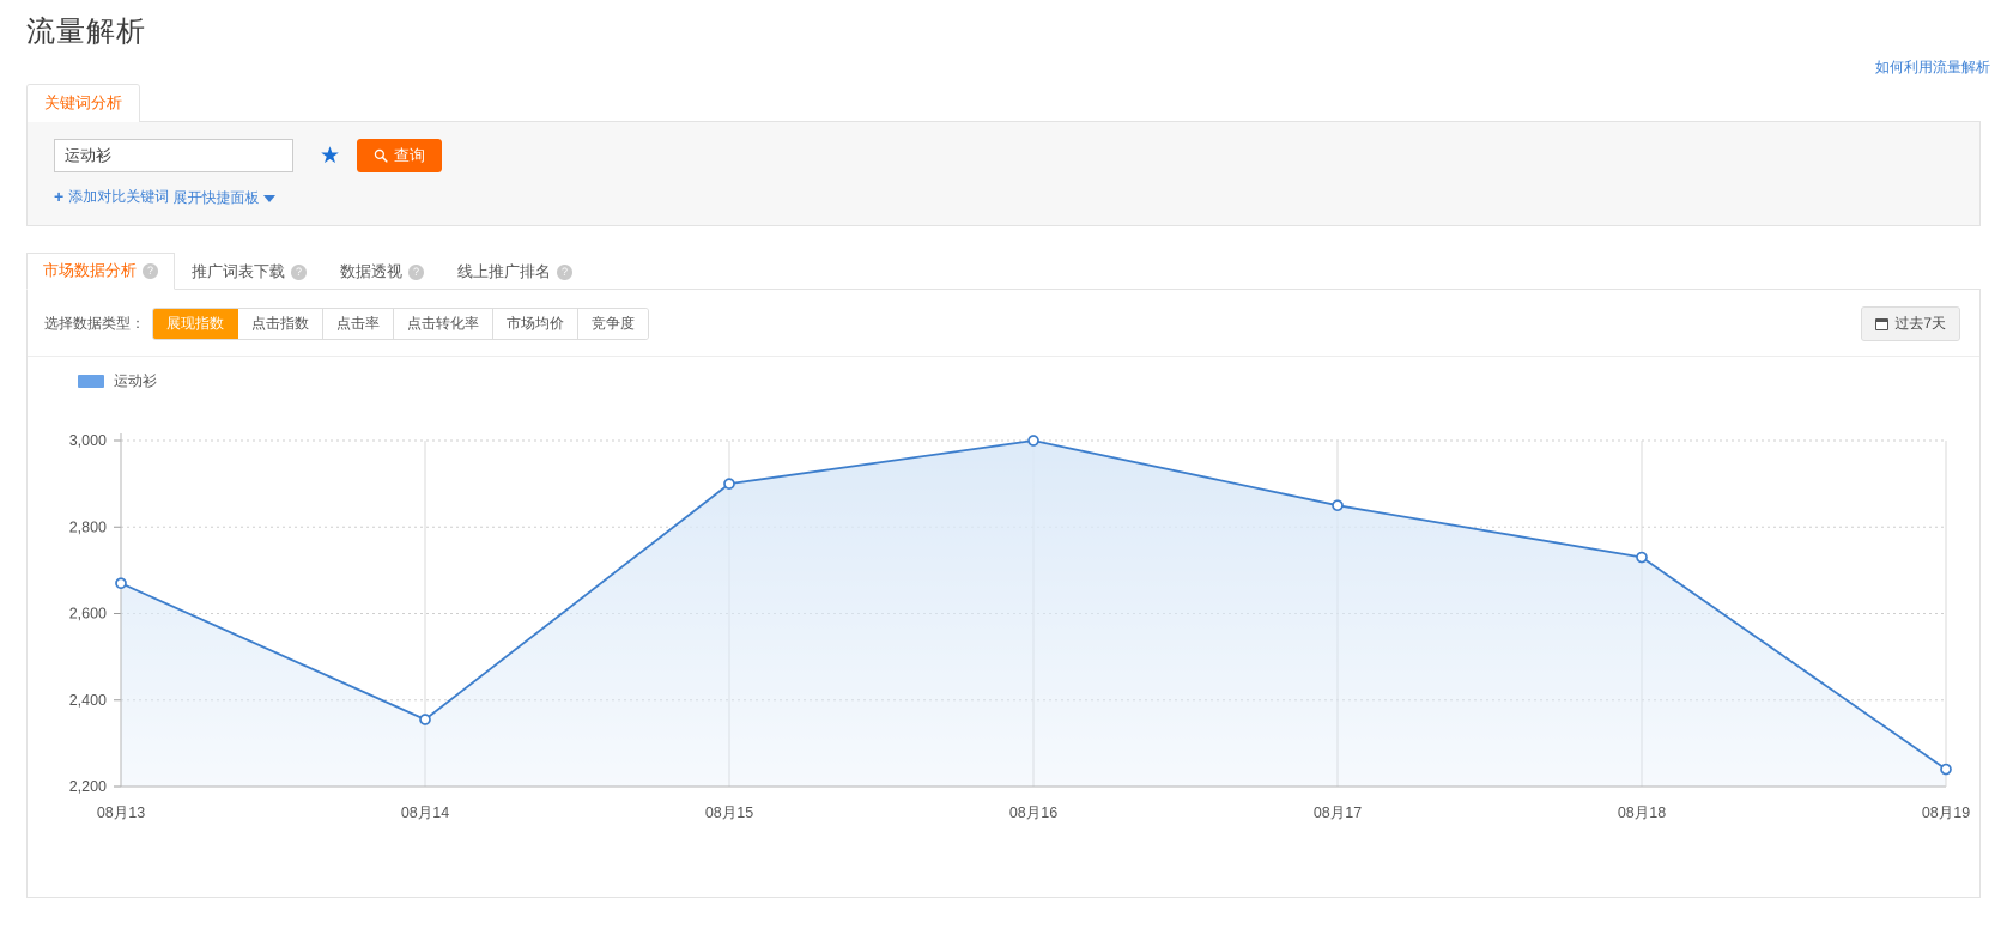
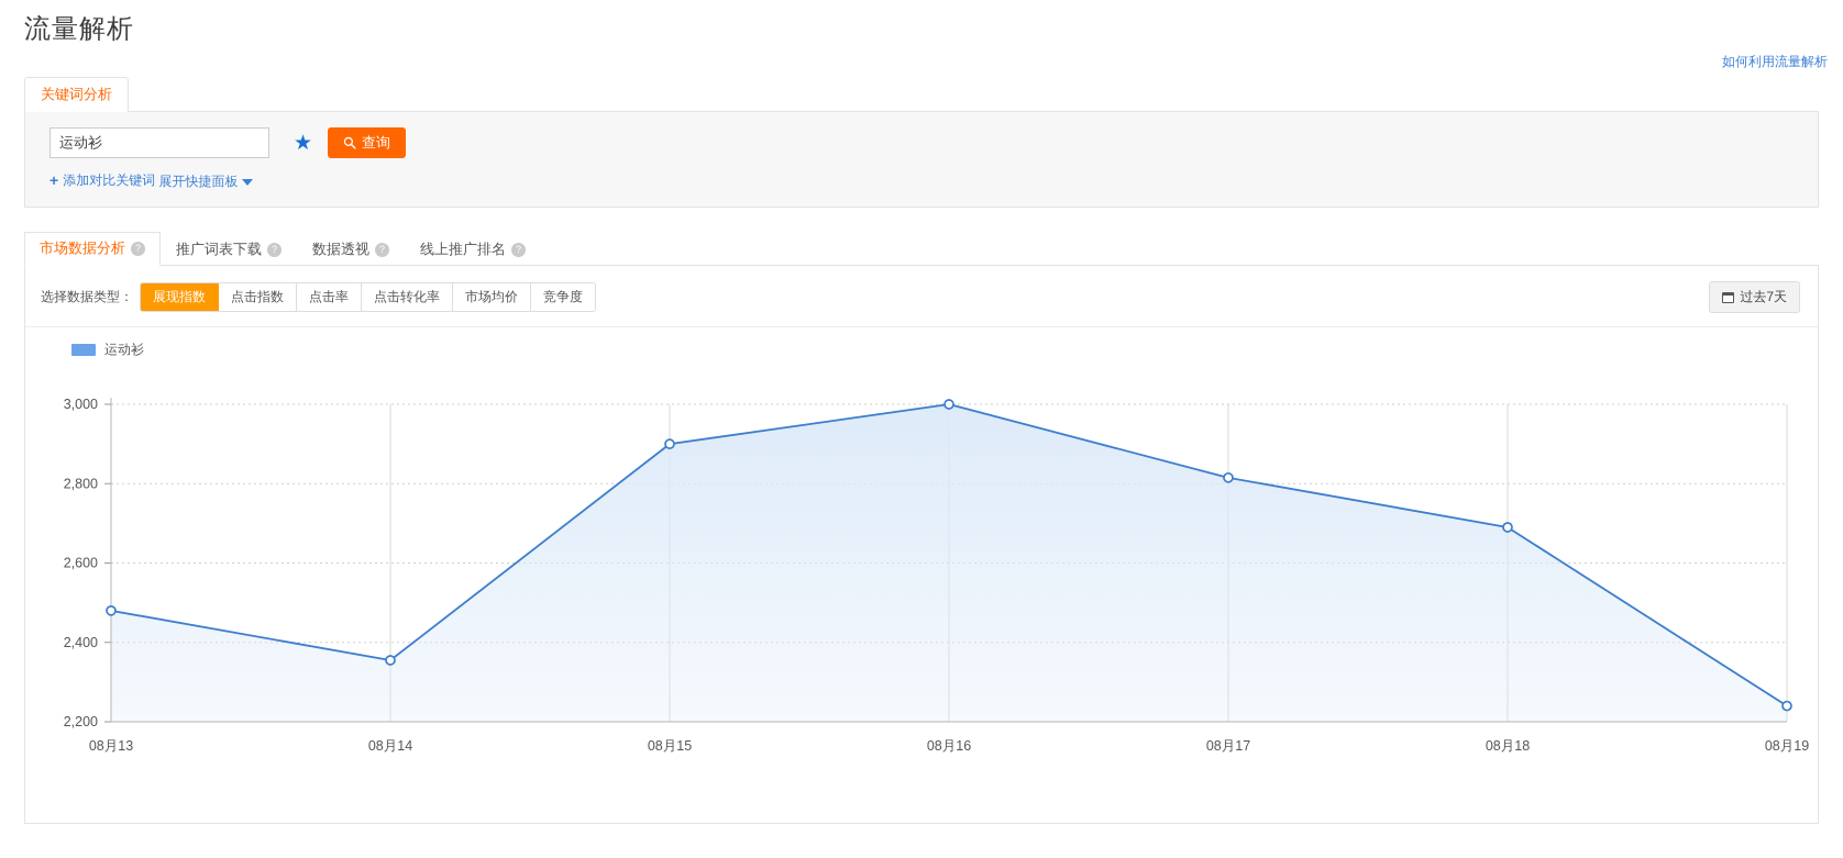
08月13: 2670 -> 2480
08月17: 2850 -> 2820
08月18: 2730 -> 2690
